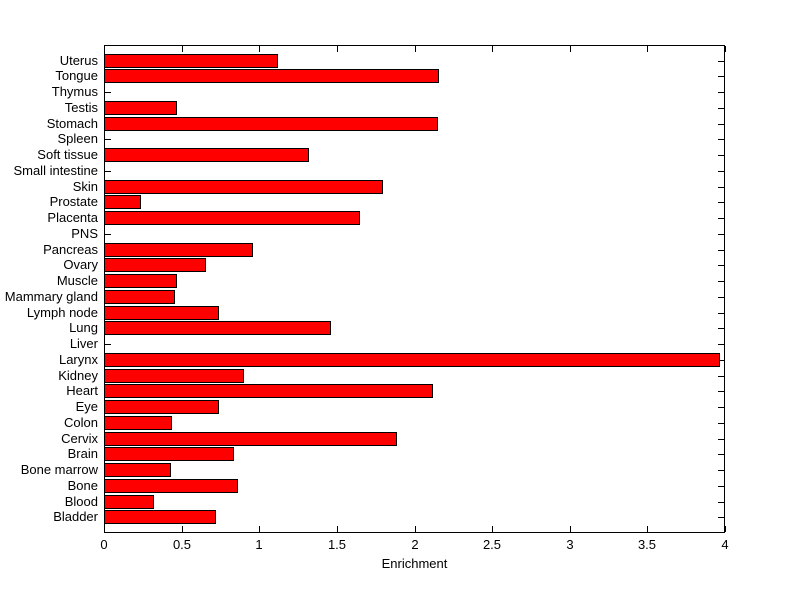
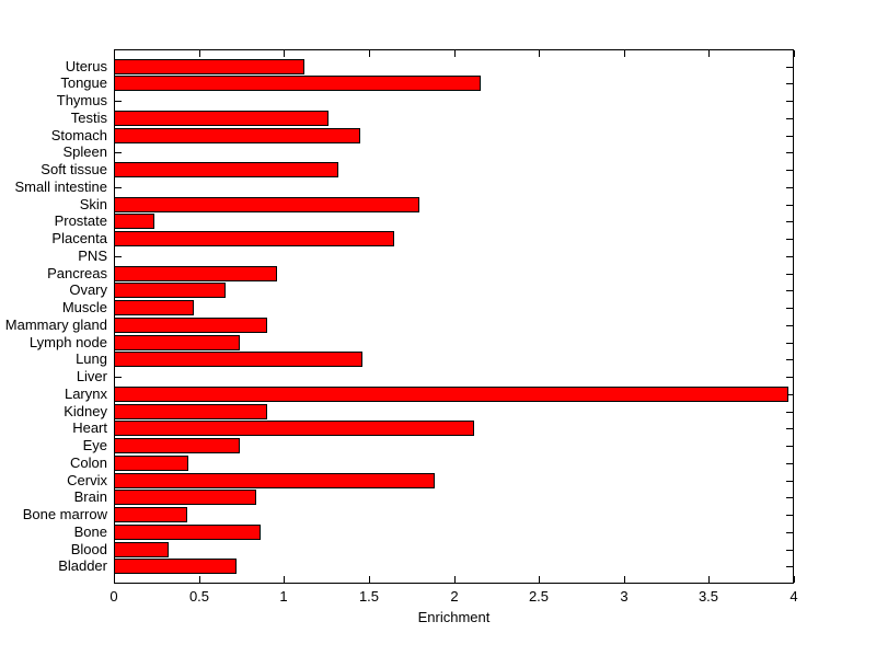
Testis: 0.47 -> 1.26
Stomach: 2.15 -> 1.45
Mammary gland: 0.46 -> 0.90
